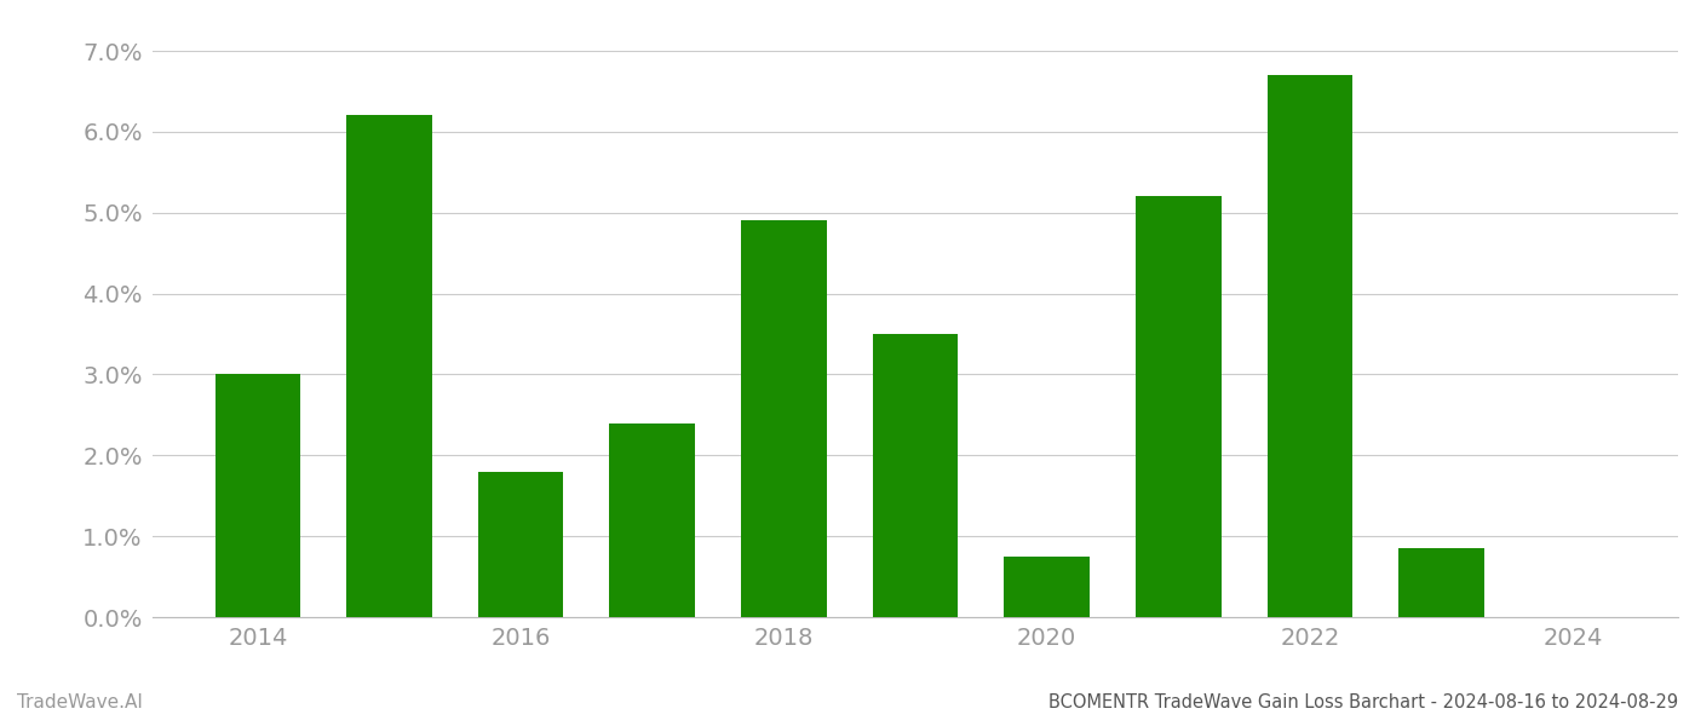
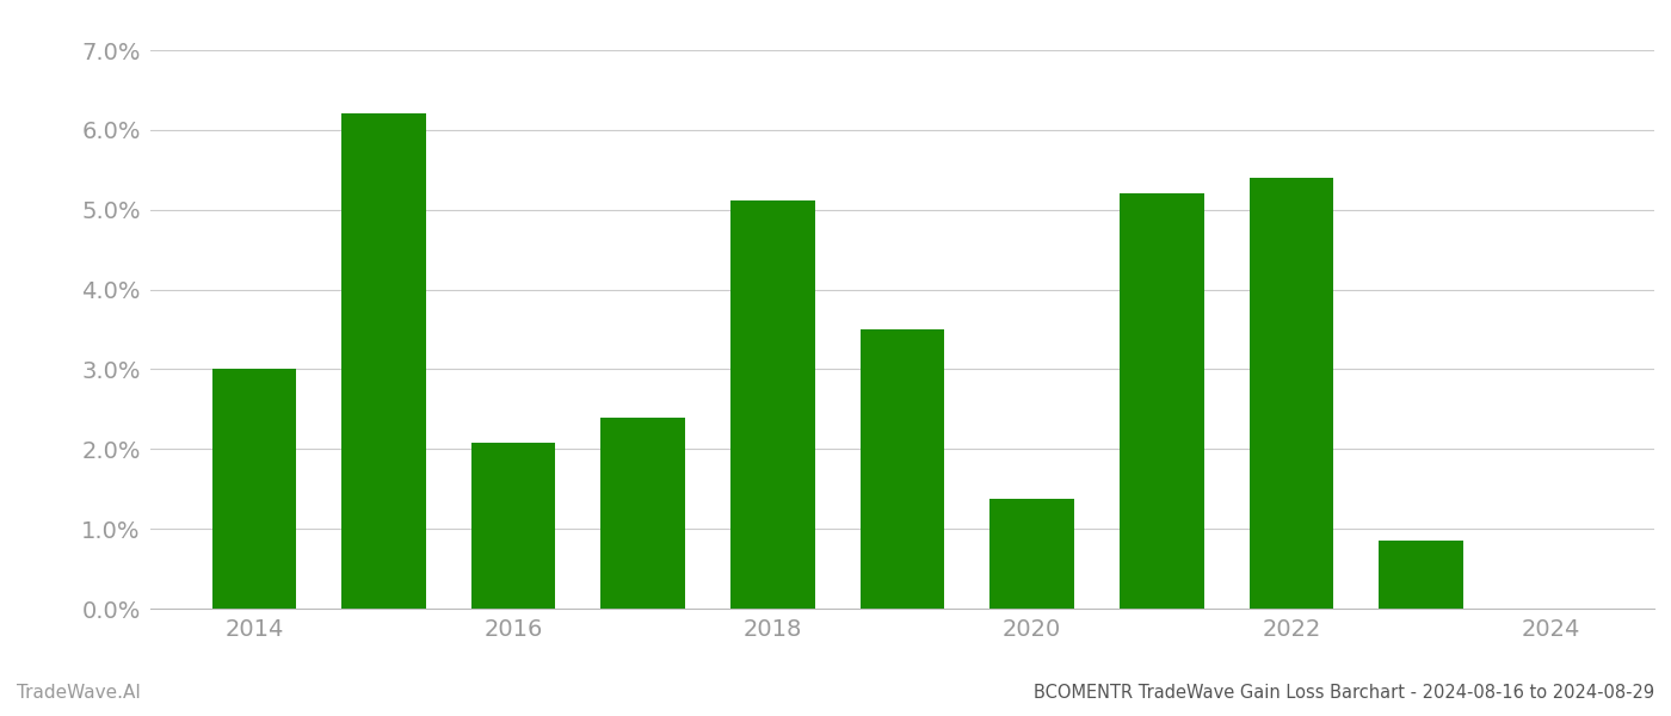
2016: 1.80% -> 2.08%
2018: 4.90% -> 5.12%
2020: 0.75% -> 1.38%
2022: 6.70% -> 5.40%
